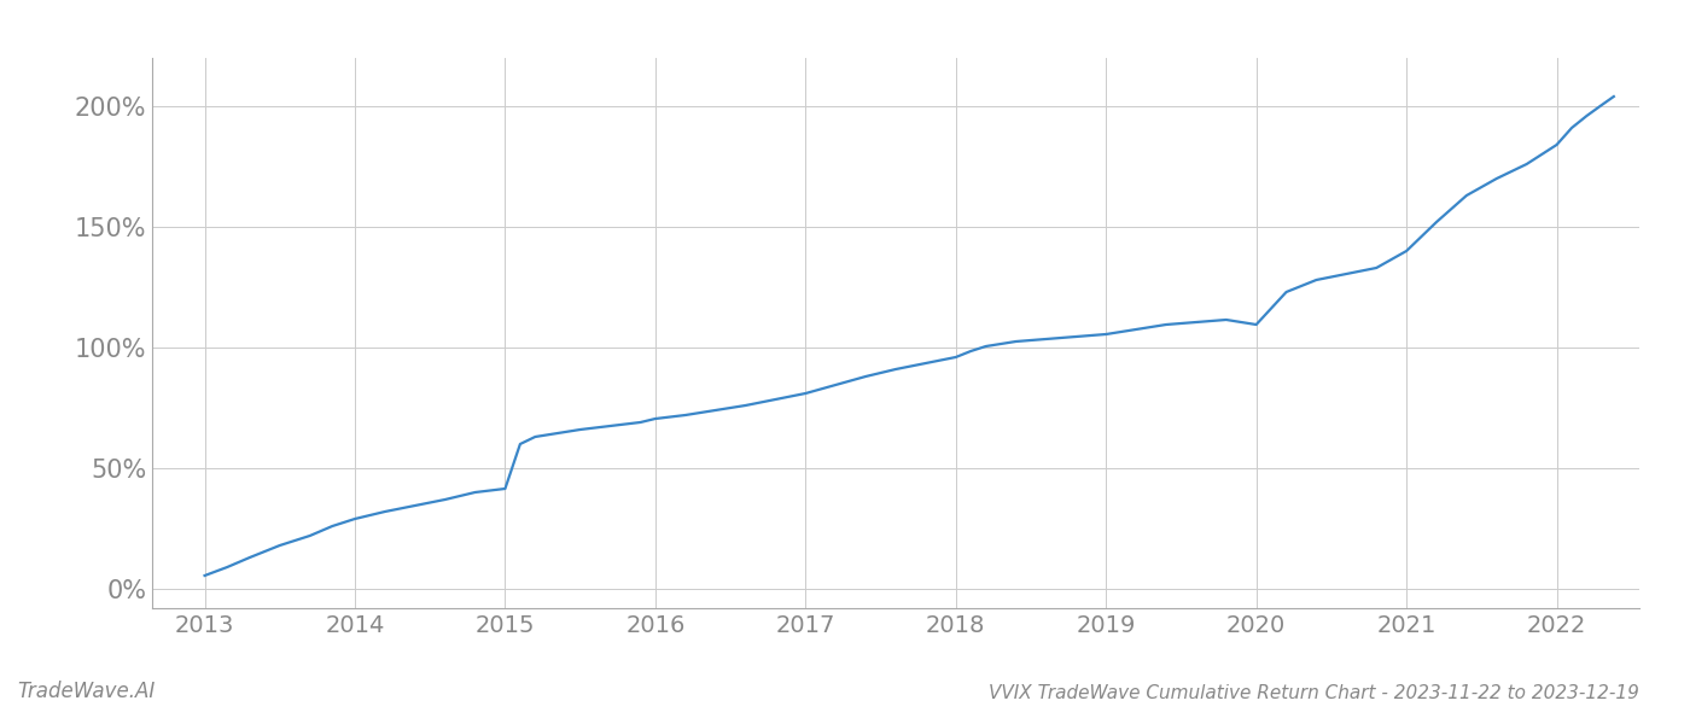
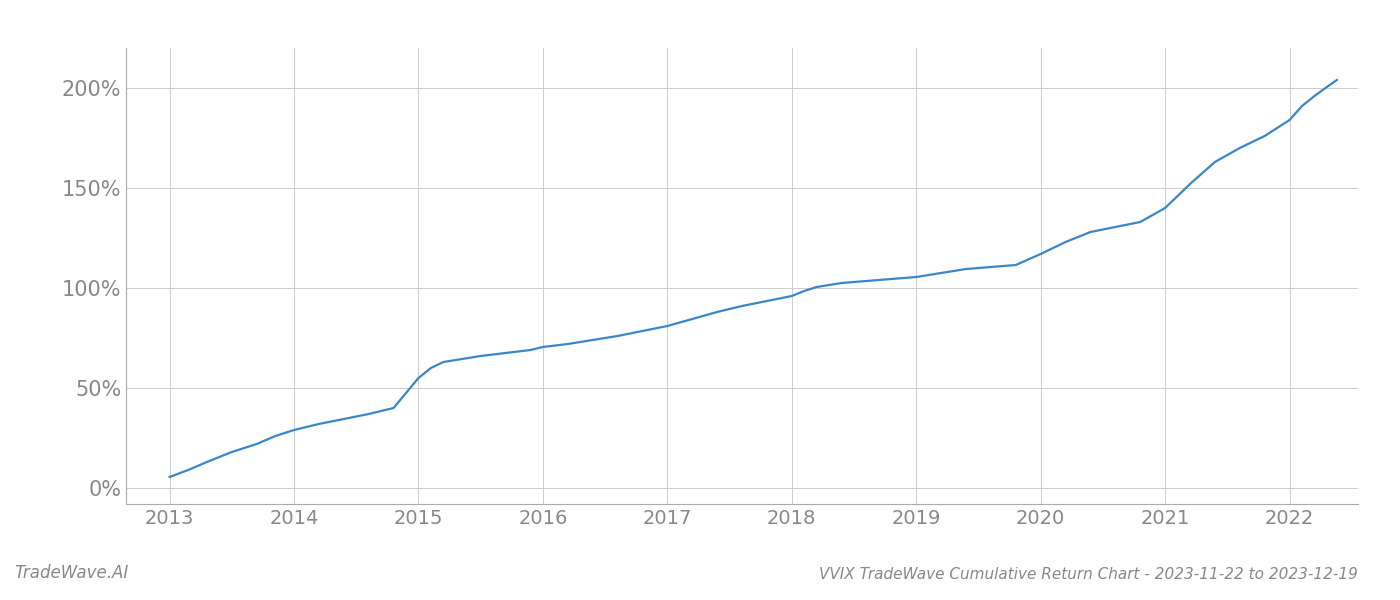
2015: 41.5% -> 55.0%
2020: 109.5% -> 117.0%
